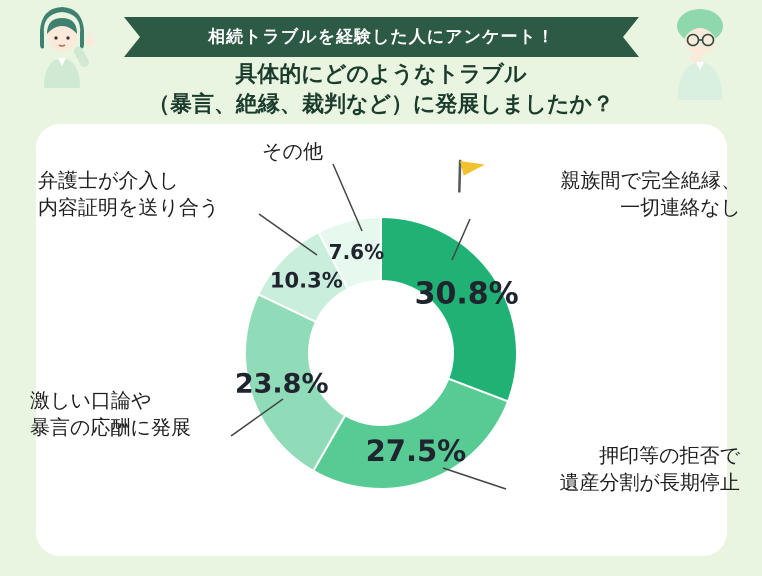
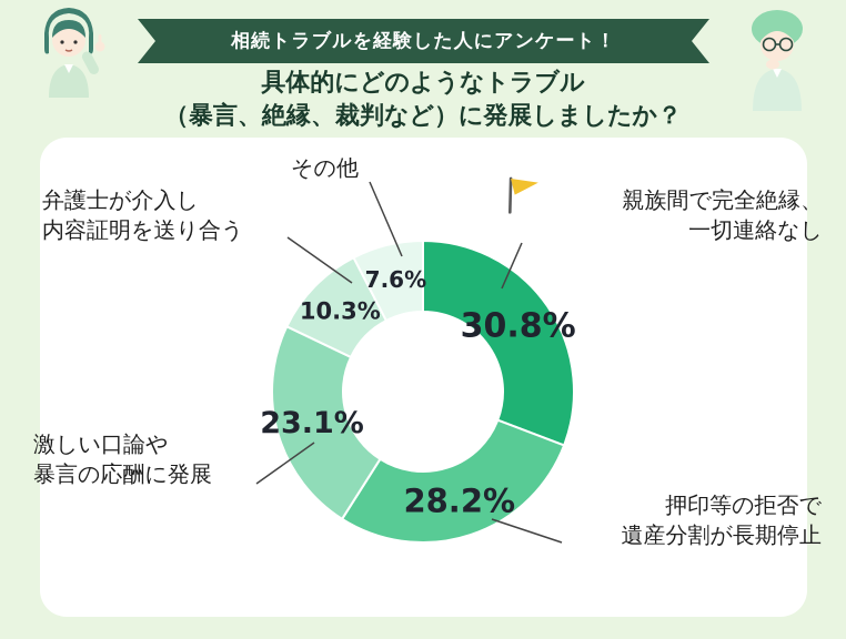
押印等の拒否で遺産分割が長期停止: 27.5% -> 28.2%
激しい口論や暴言の応酬に発展: 23.8% -> 23.1%
